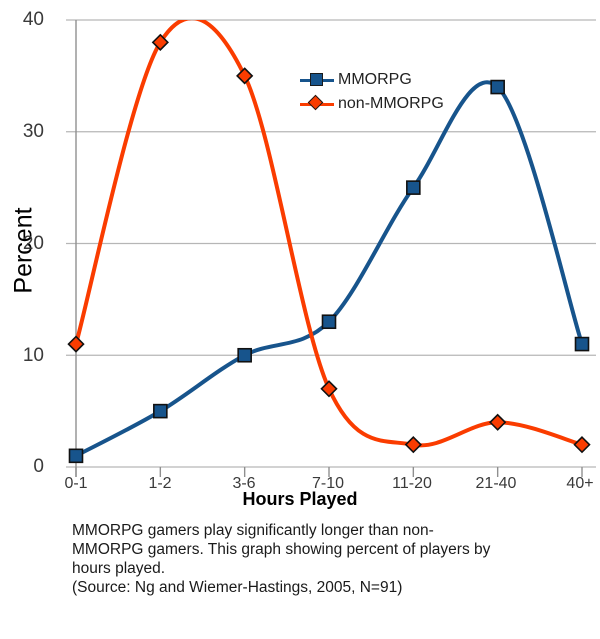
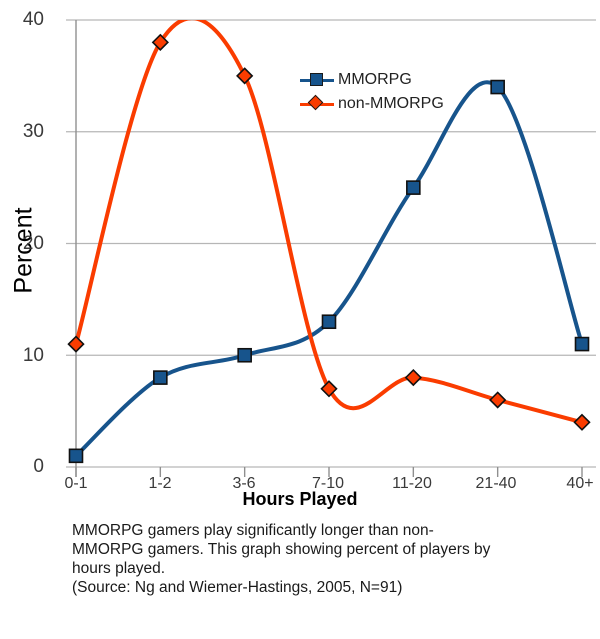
MMORPG/1-2: 5 -> 8
non-MMORPG/11-20: 2 -> 8
non-MMORPG/21-40: 4 -> 6
non-MMORPG/40+: 2 -> 4
